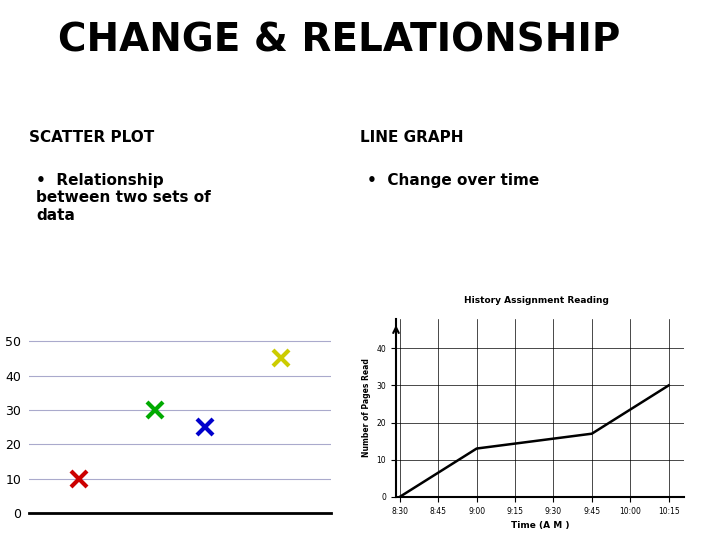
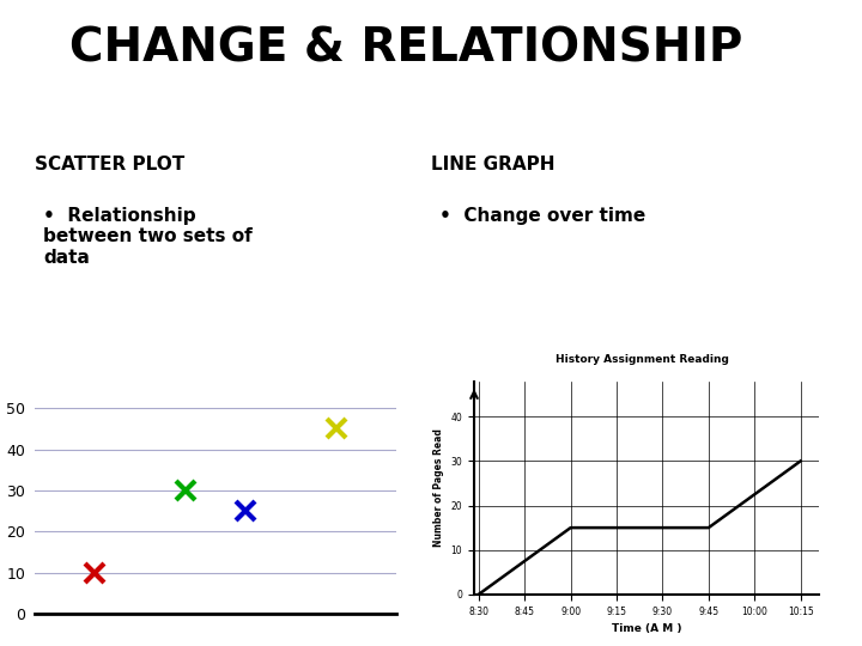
9:00: 13 -> 15
9:45: 17 -> 15
